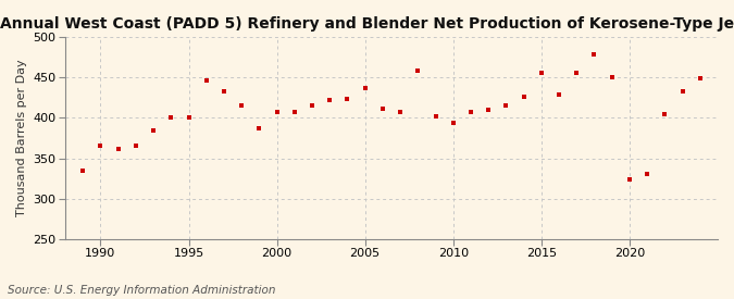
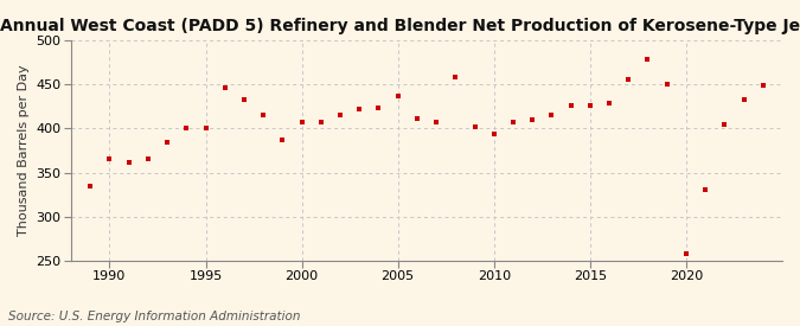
2015: 456 -> 426
2020: 324 -> 258
